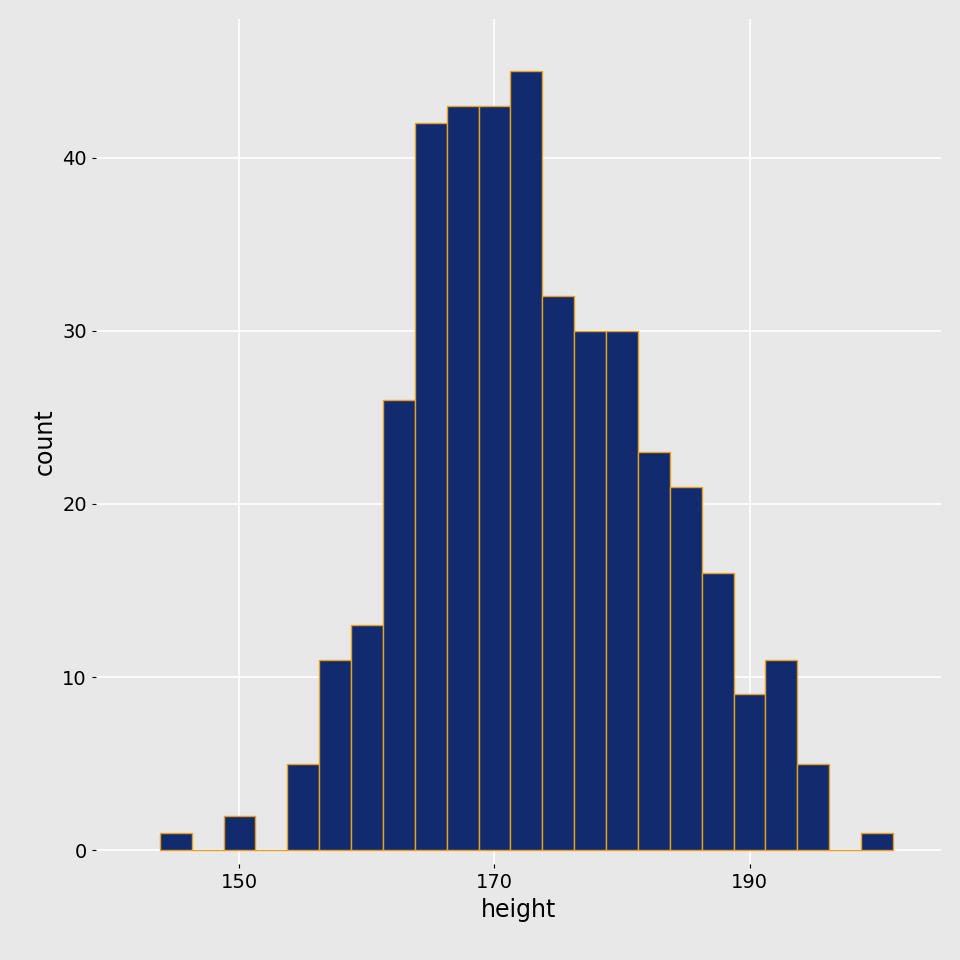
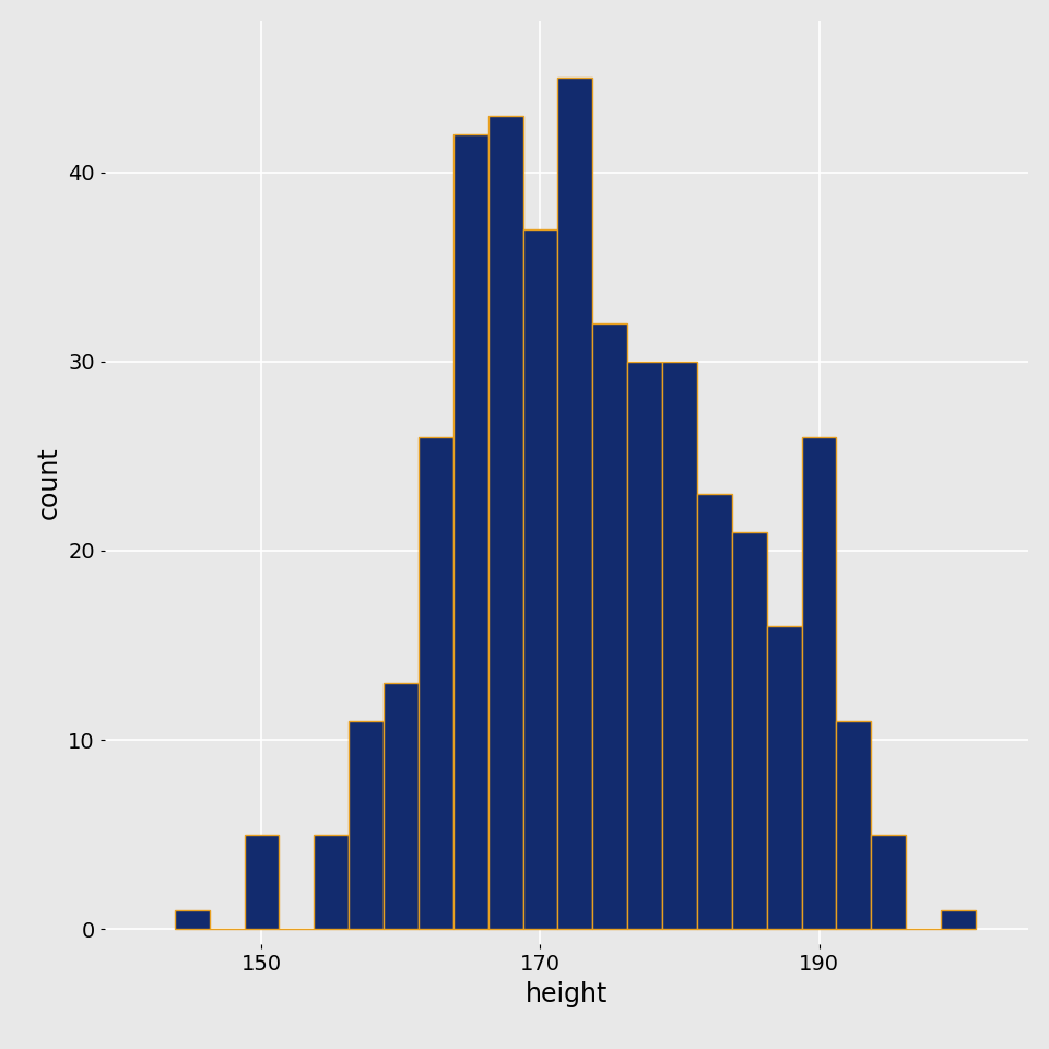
150: 2 -> 5
170: 43 -> 37
190: 9 -> 26
